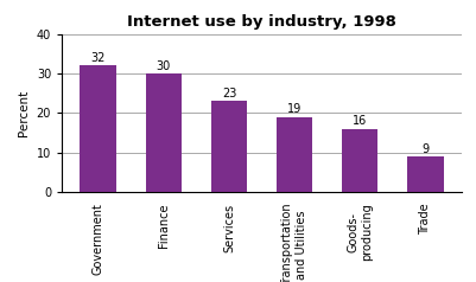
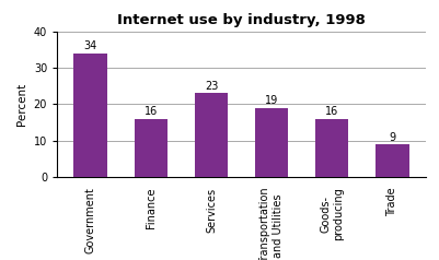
Government: 32 -> 34
Finance: 30 -> 16
